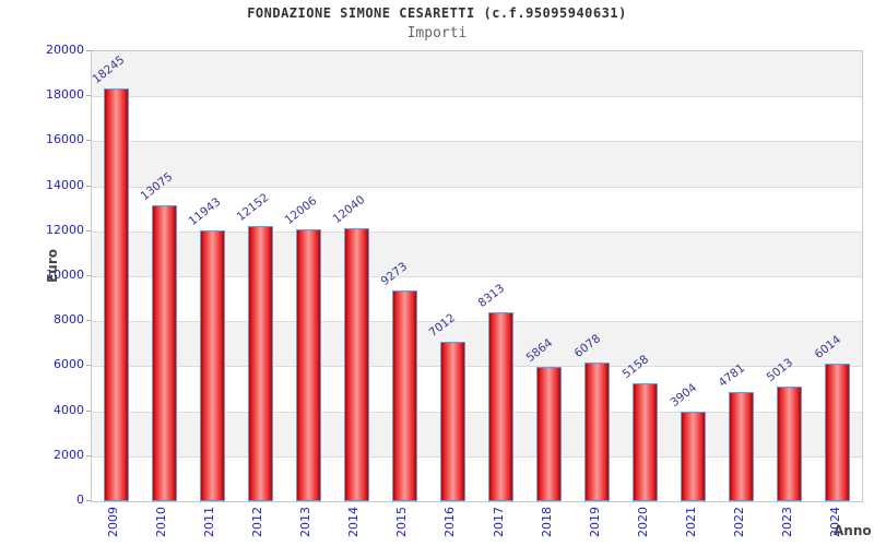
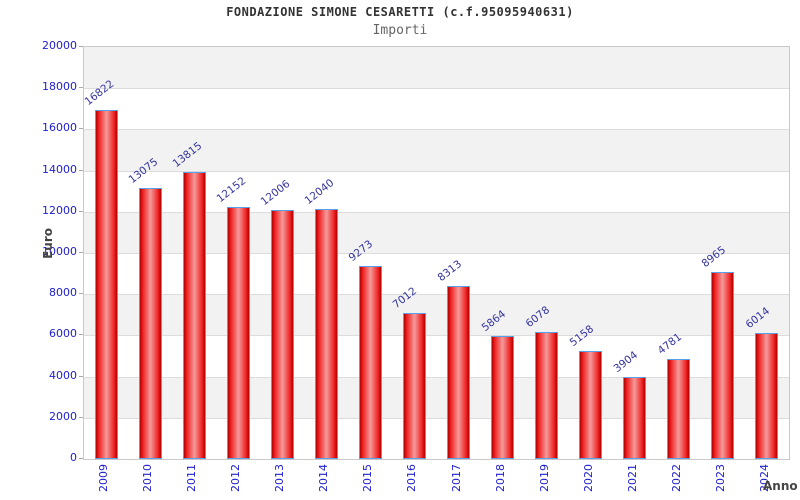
2009: 18245 -> 16822
2011: 11943 -> 13815
2023: 5013 -> 8965
